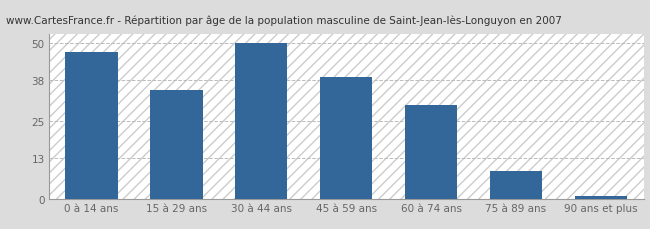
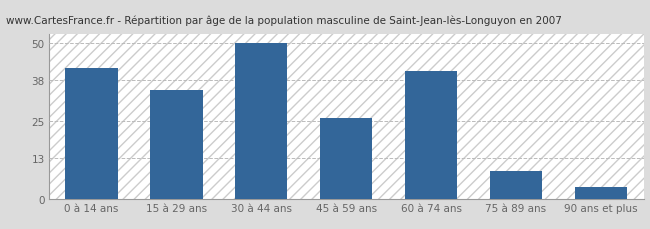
0 à 14 ans: 47 -> 42
45 à 59 ans: 39 -> 26
60 à 74 ans: 30 -> 41
90 ans et plus: 1 -> 4
